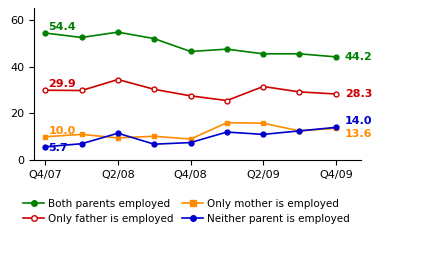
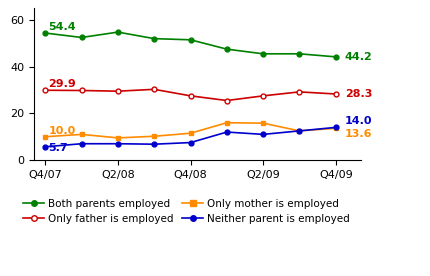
Only father is employed/Q2/08: 34.5 -> 29.5
Neither parent is employed/Q2/08: 11.5 -> 7.0
Both parents employed/Q4/08: 46.5 -> 51.5
Only mother is employed/Q4/08: 9.0 -> 11.5
Only father is employed/Q2/09: 31.5 -> 27.5
